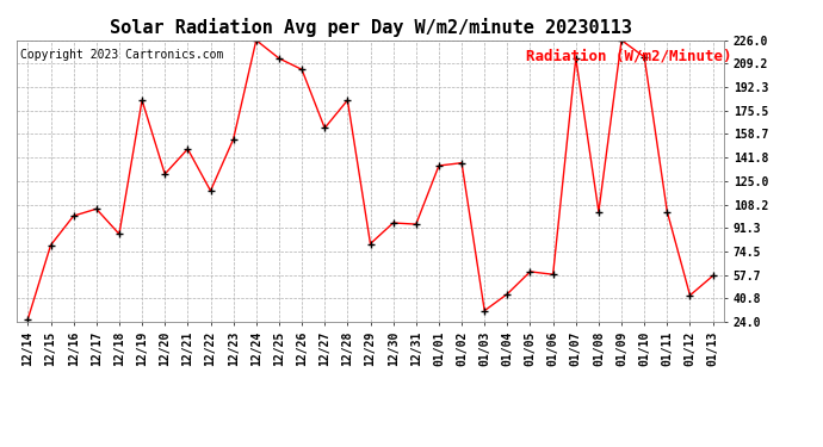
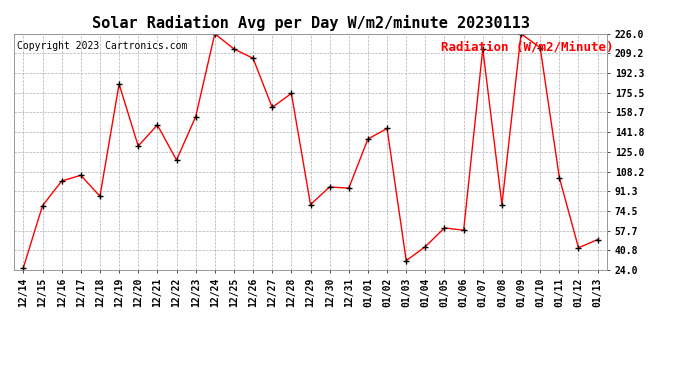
12/28: 183 -> 175
01/02: 138 -> 145
01/08: 103 -> 80
01/13: 57 -> 50
